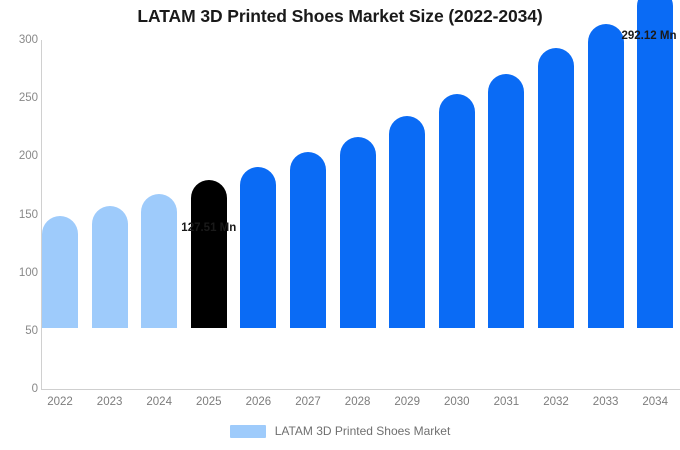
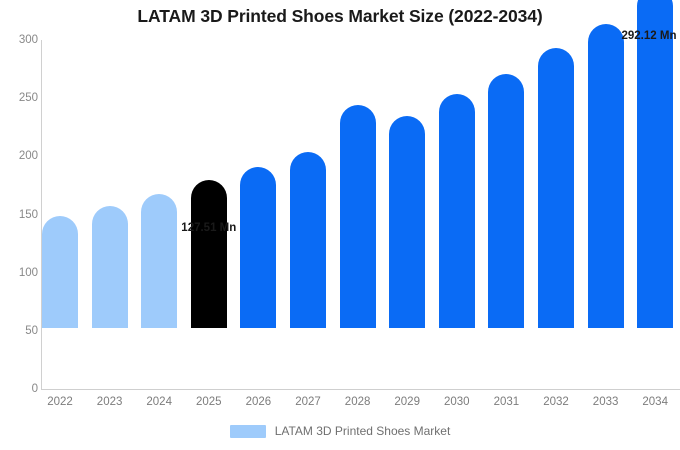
2028: 164 -> 192
